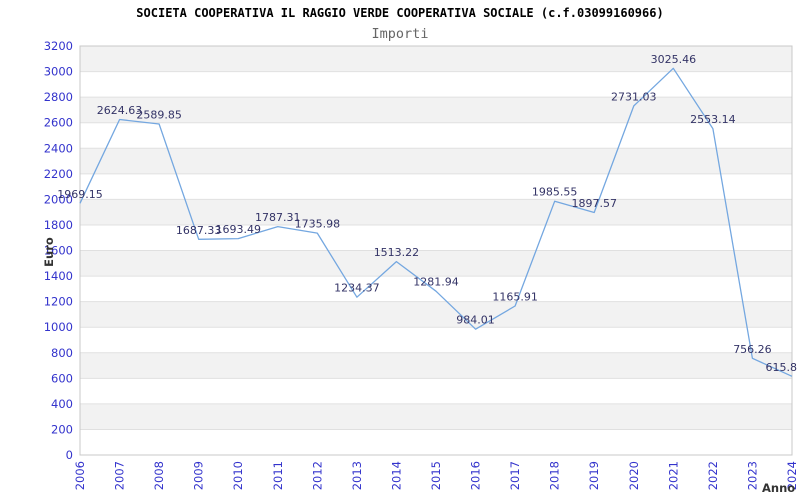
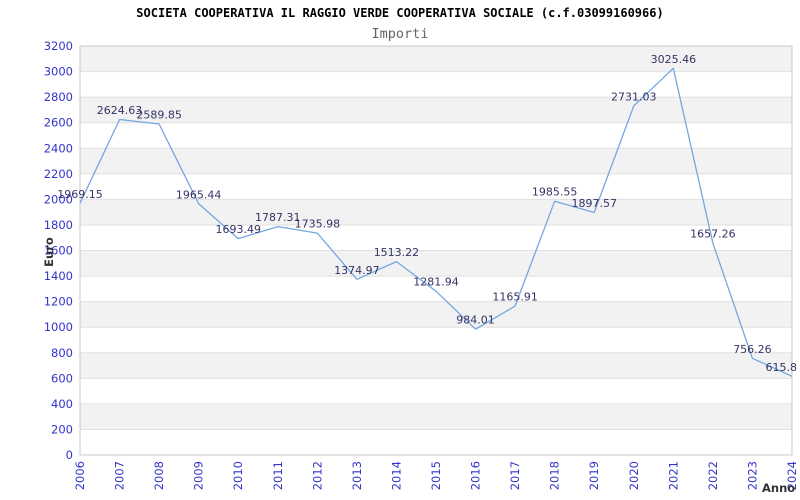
2009: 1687.33 -> 1965.44
2013: 1234.37 -> 1374.97
2022: 2553.14 -> 1657.26
